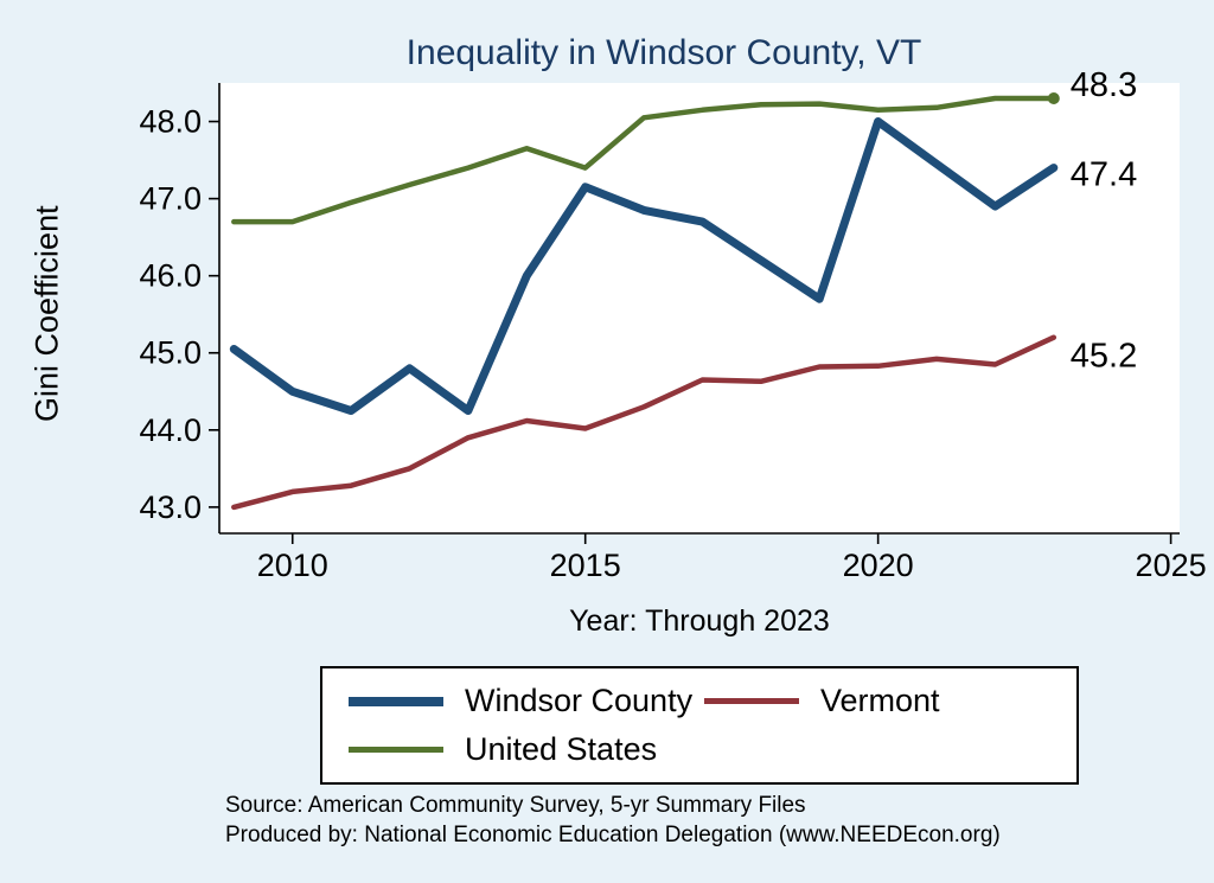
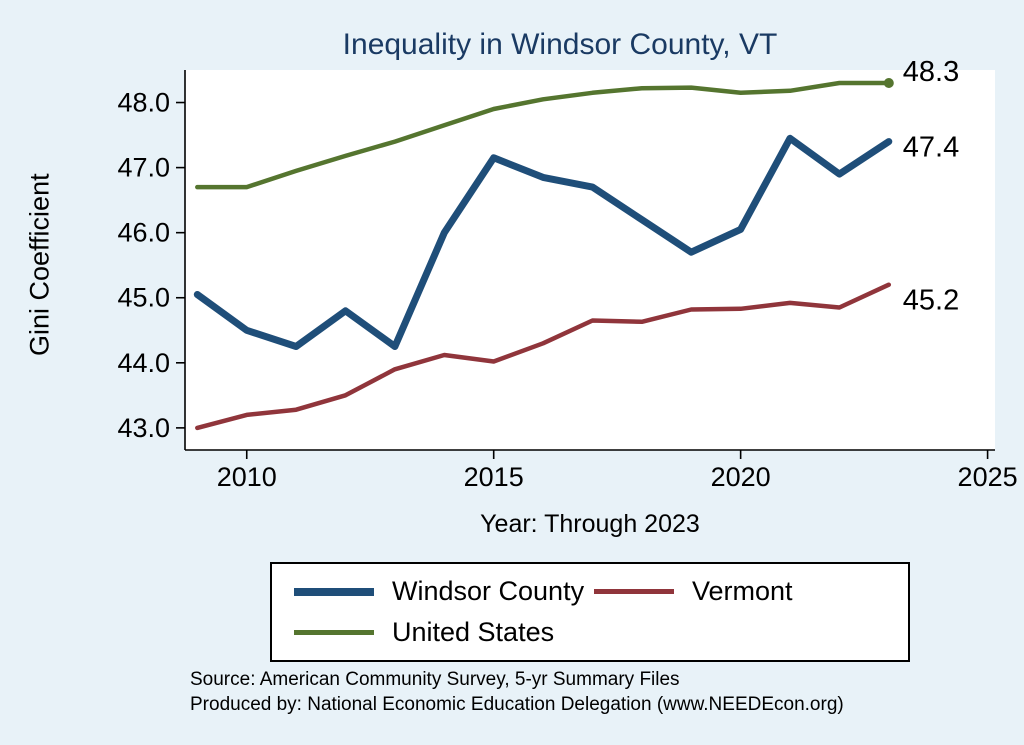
United States/2015: 47.4 -> 47.9
Windsor County/2020: 48.0 -> 46.0
